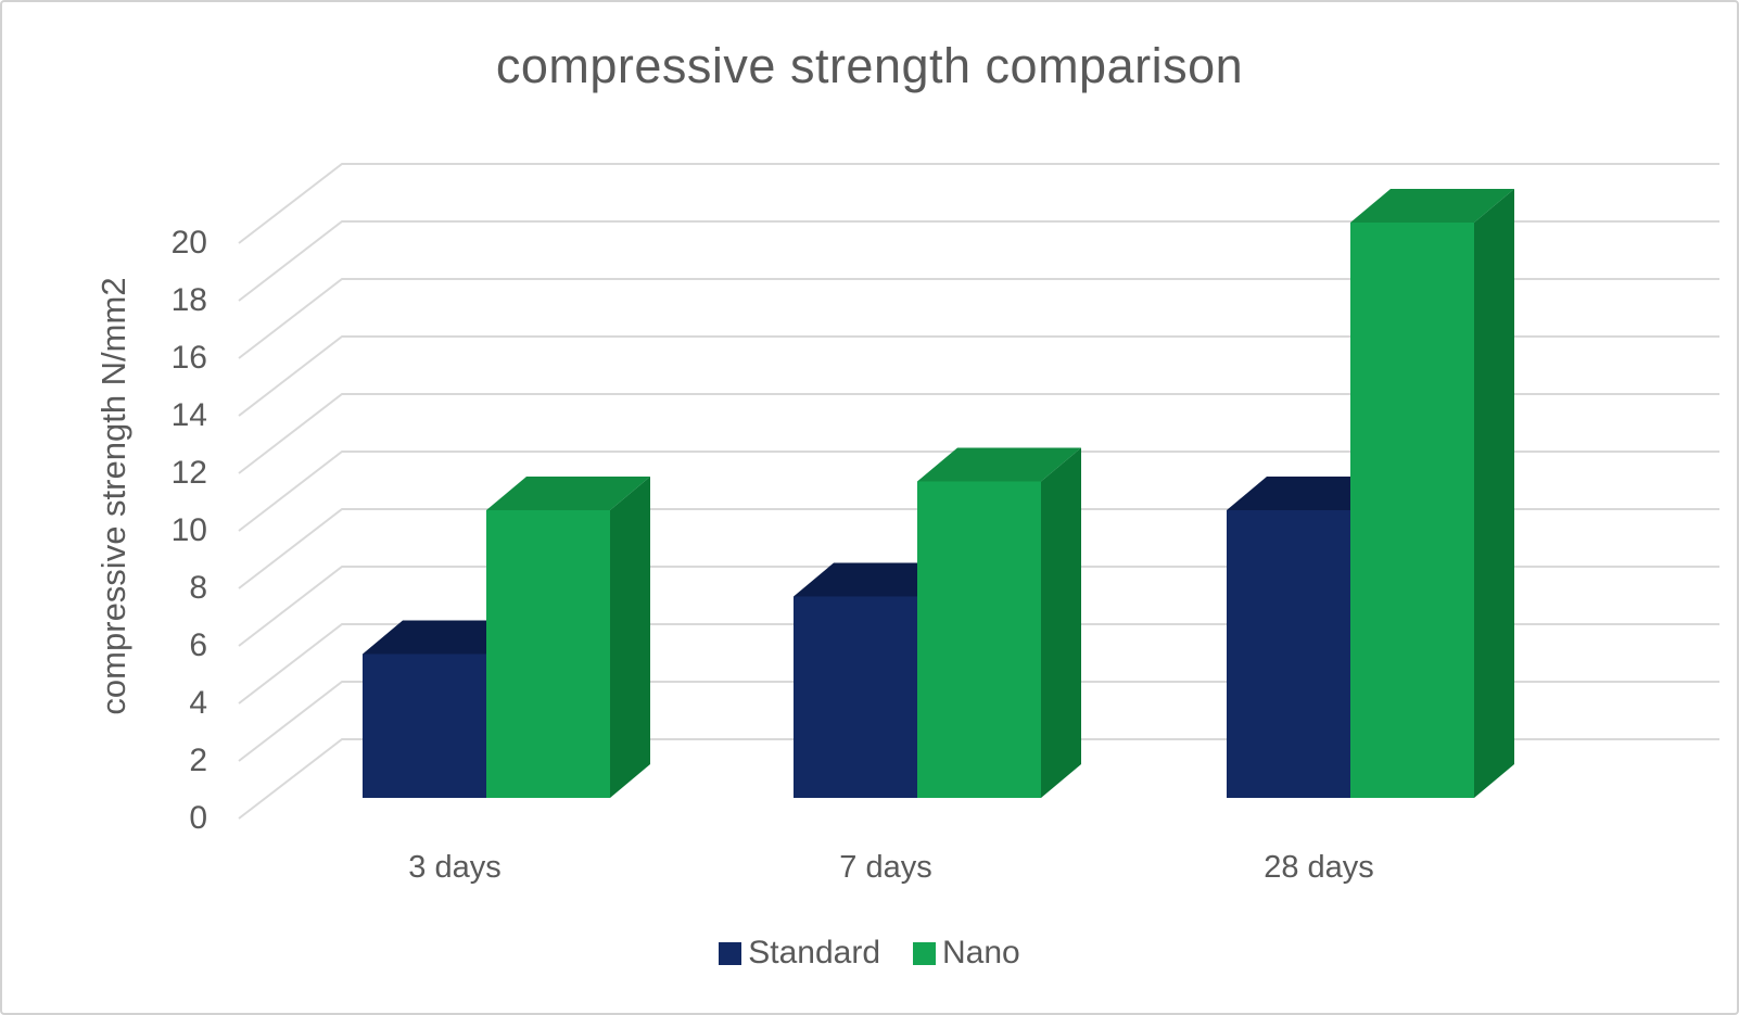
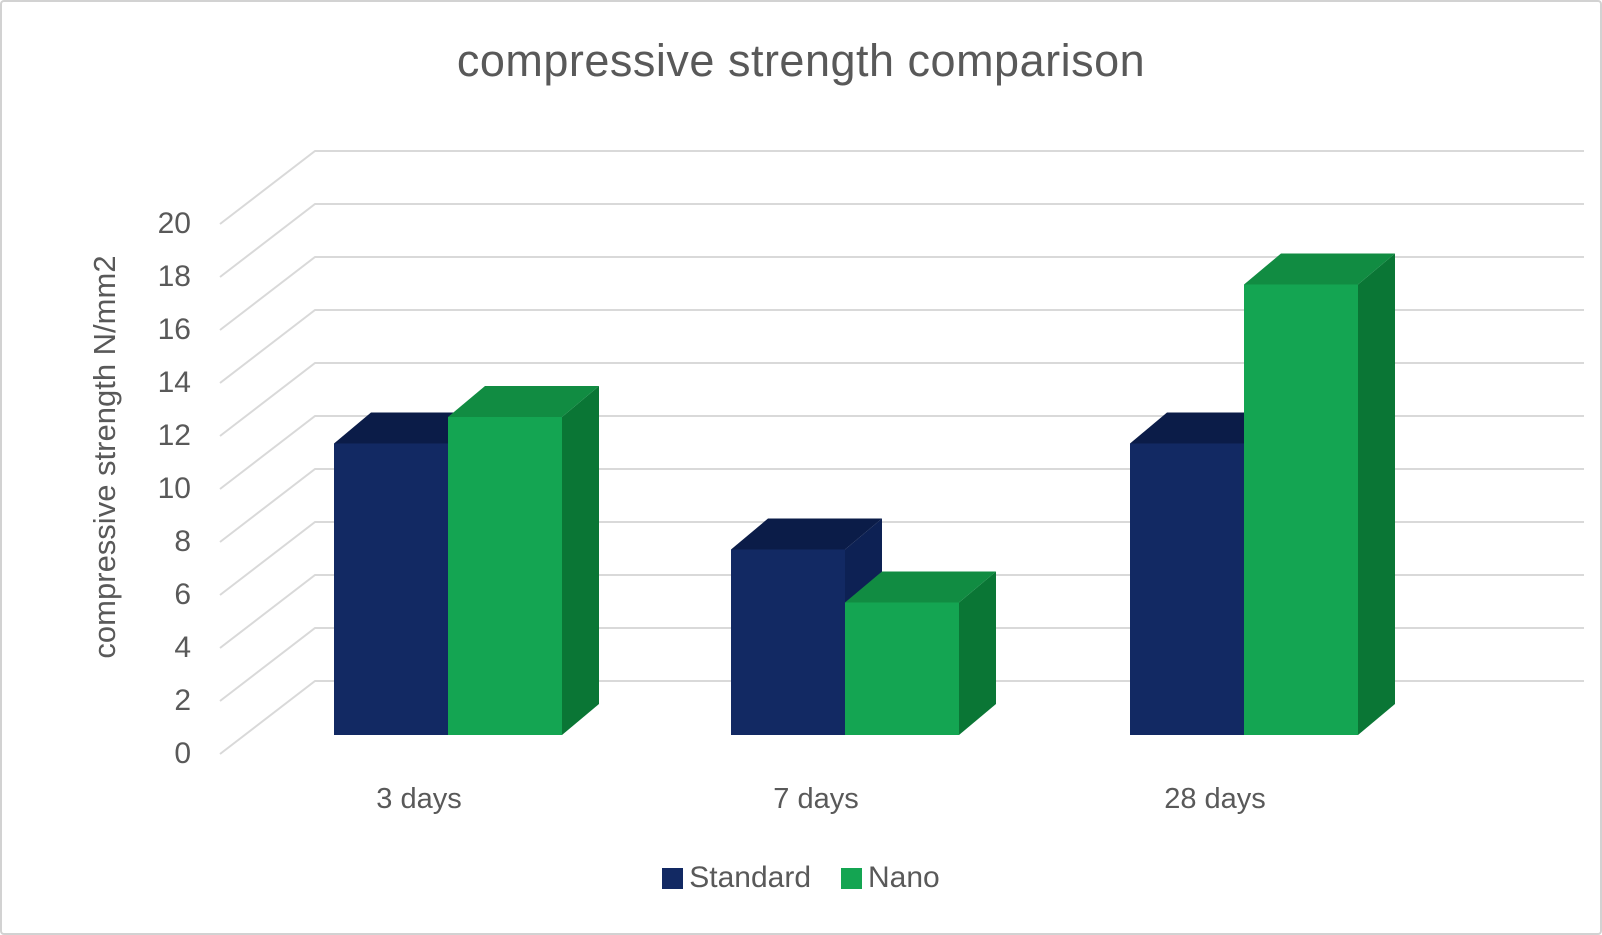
Standard/3 days: 5 -> 11
Nano/3 days: 10 -> 12
Nano/7 days: 11 -> 5
Standard/28 days: 10 -> 11
Nano/28 days: 20 -> 17
